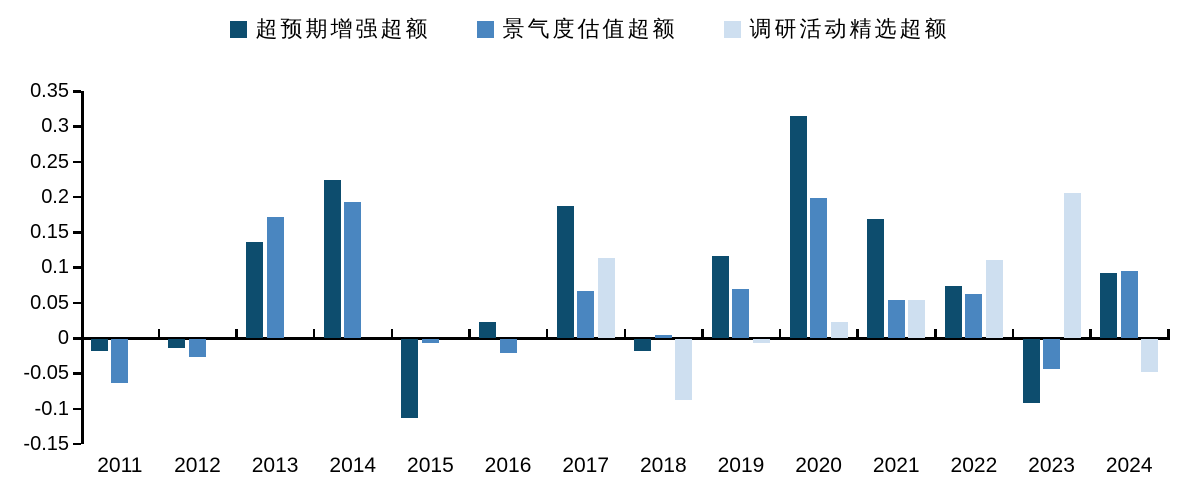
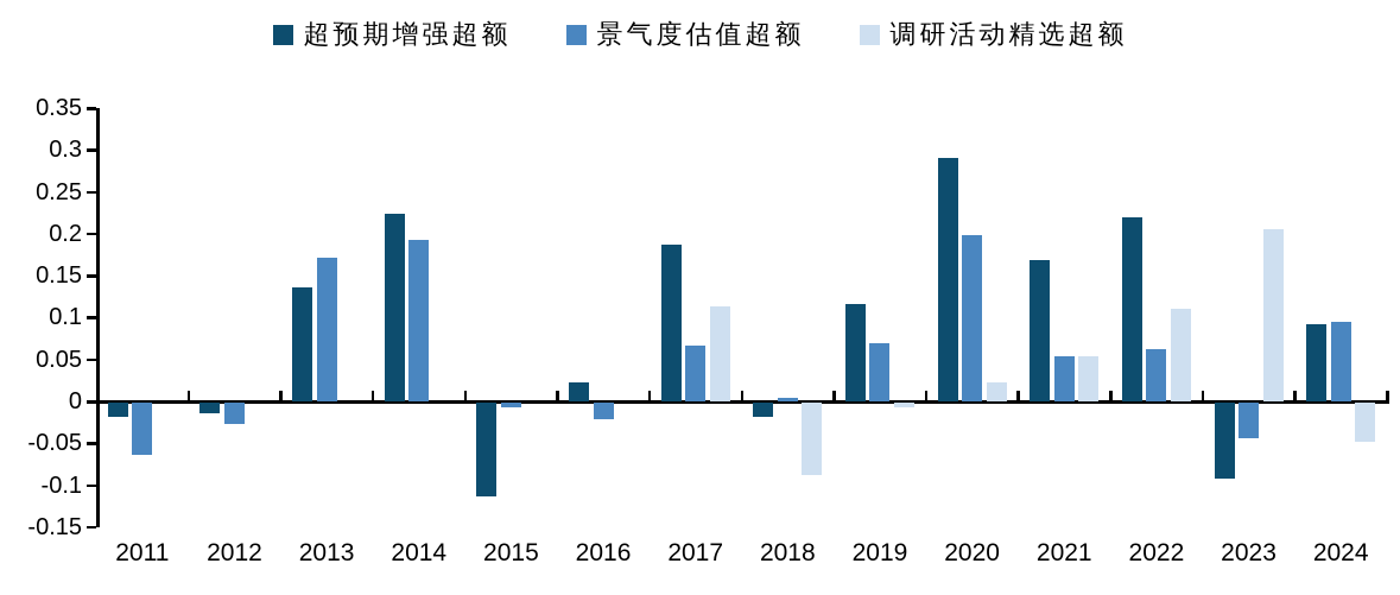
超预期增强超额/2020: 0.32 -> 0.29
超预期增强超额/2022: 0.07 -> 0.22
